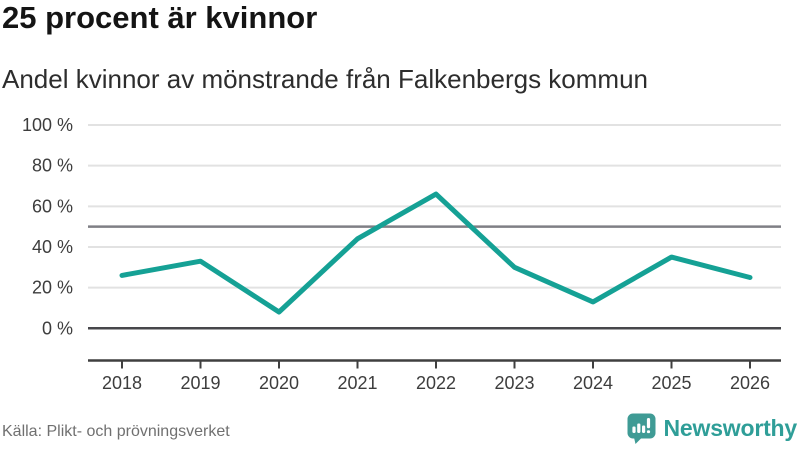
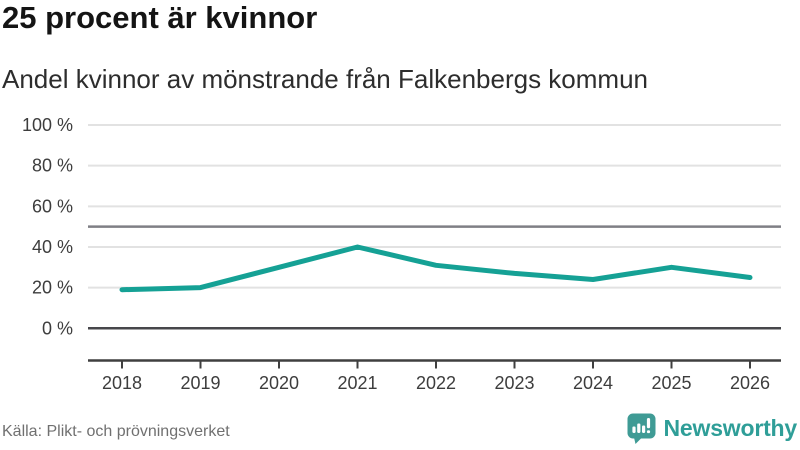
2018: 26% -> 19%
2019: 33% -> 20%
2020: 8% -> 30%
2021: 44% -> 40%
2022: 66% -> 31%
2023: 30% -> 27%
2024: 13% -> 24%
2025: 35% -> 30%
